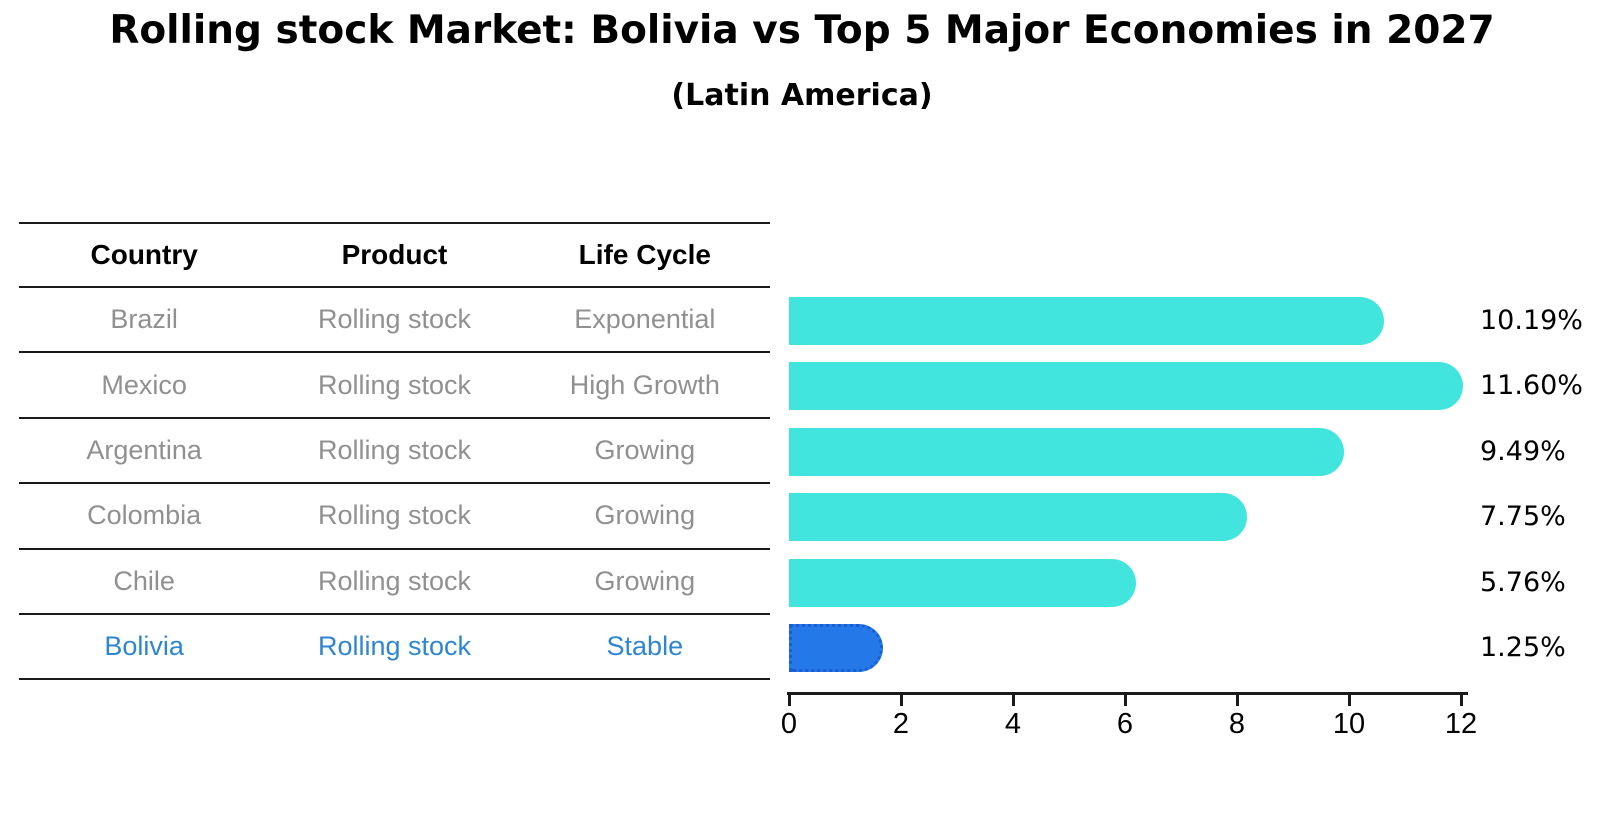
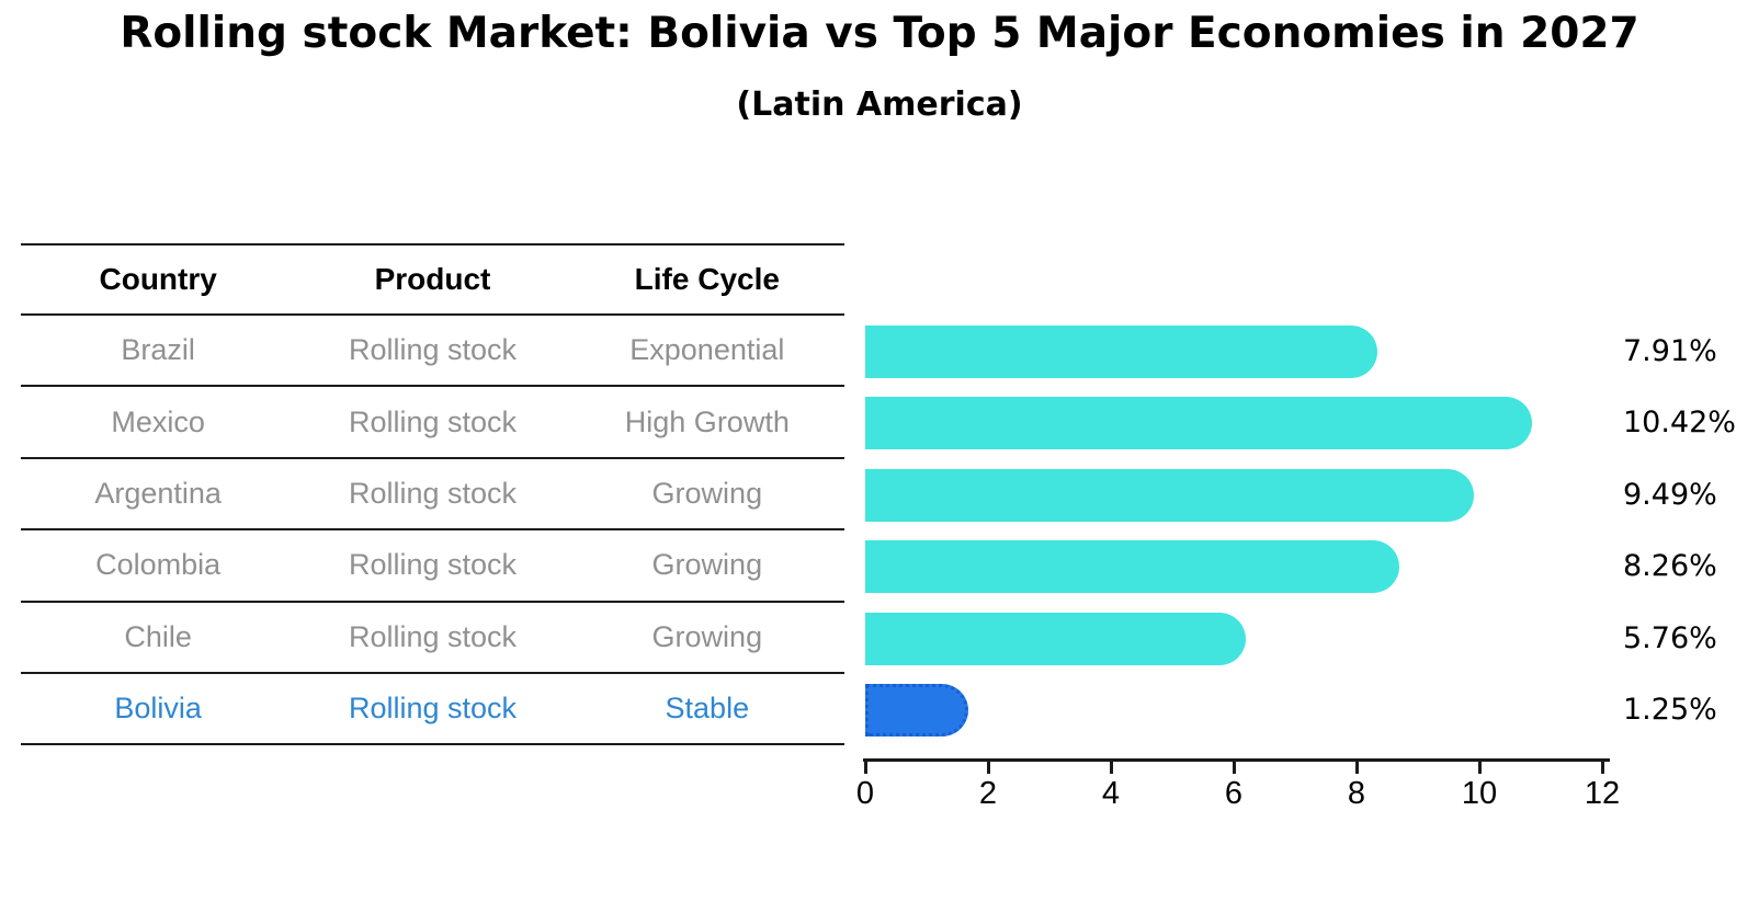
Brazil: 10.19% -> 7.91%
Mexico: 11.60% -> 10.42%
Colombia: 7.75% -> 8.26%
